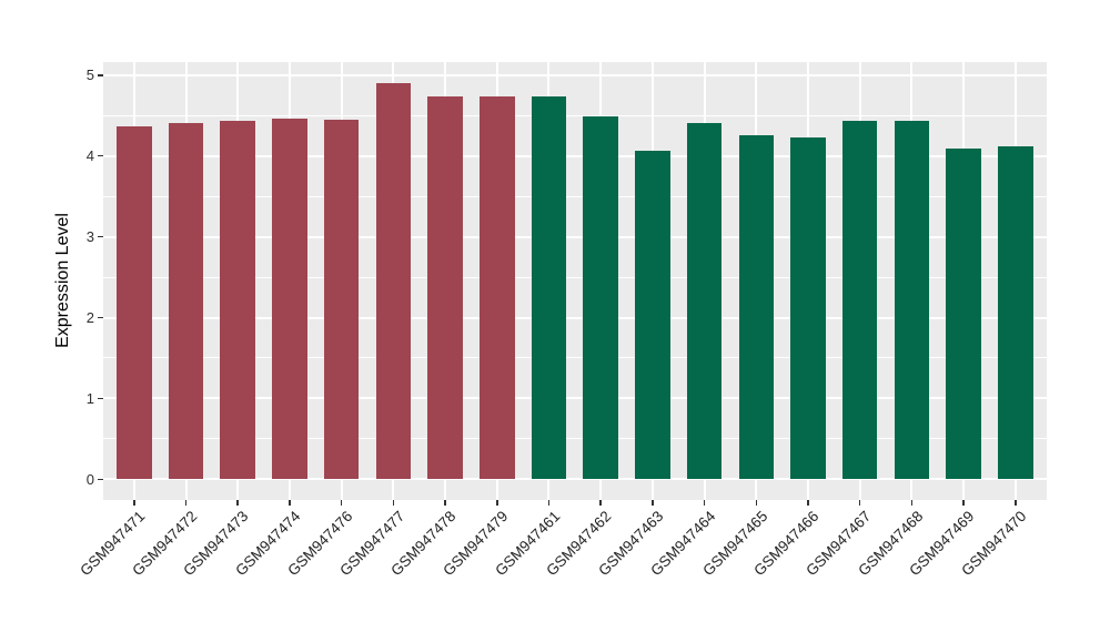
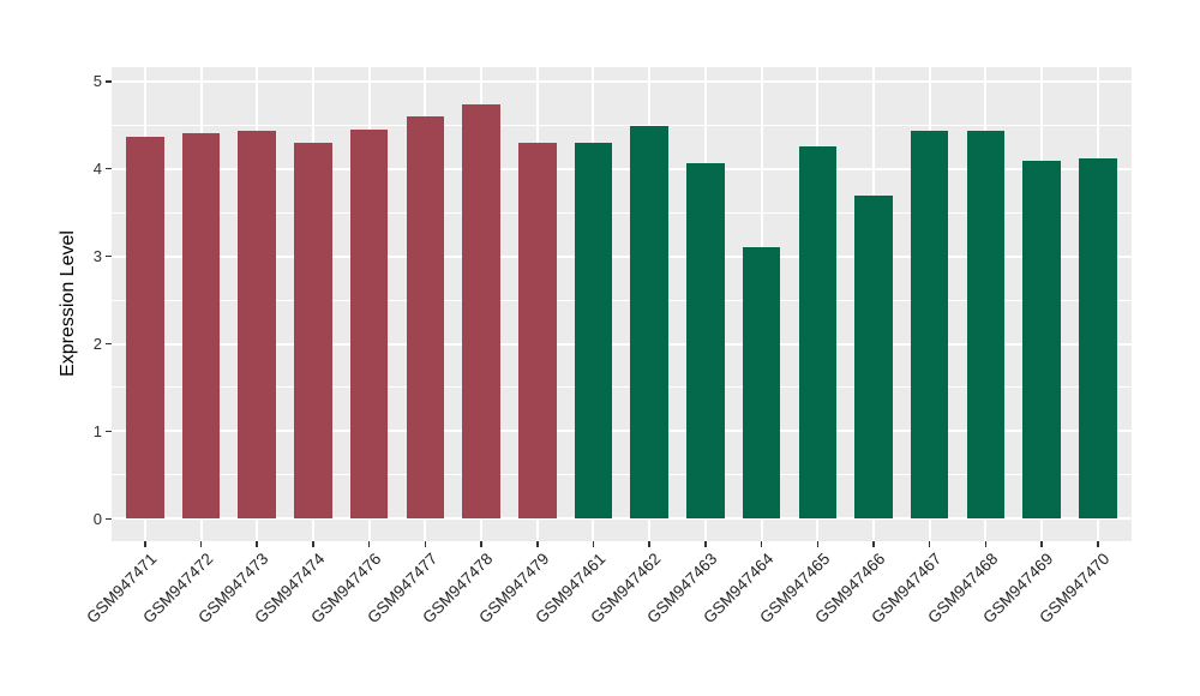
GSM947474: 4.5 -> 4.3
GSM947477: 4.9 -> 4.6
GSM947479: 4.7 -> 4.3
GSM947461: 4.7 -> 4.3
GSM947464: 4.4 -> 3.1
GSM947466: 4.2 -> 3.7
